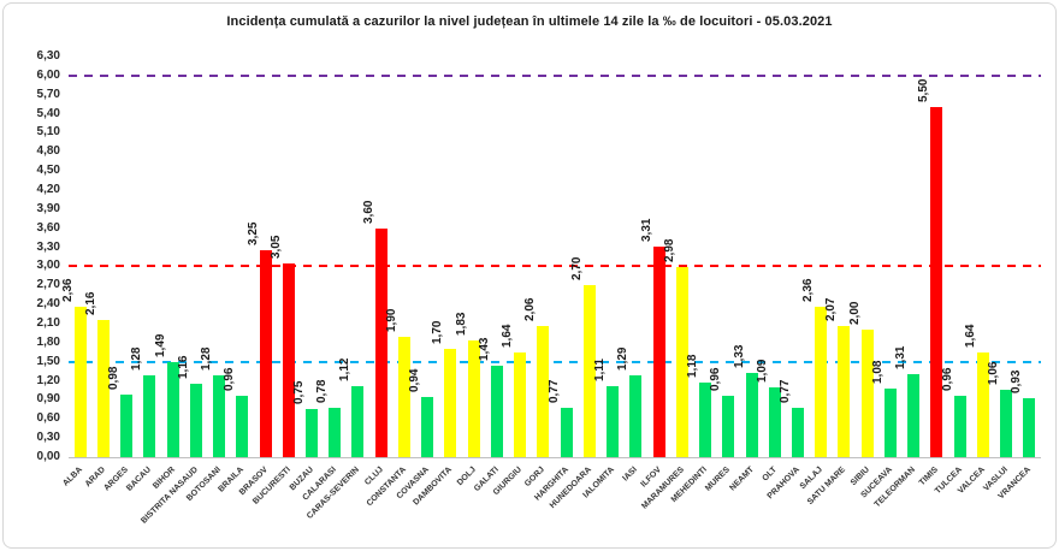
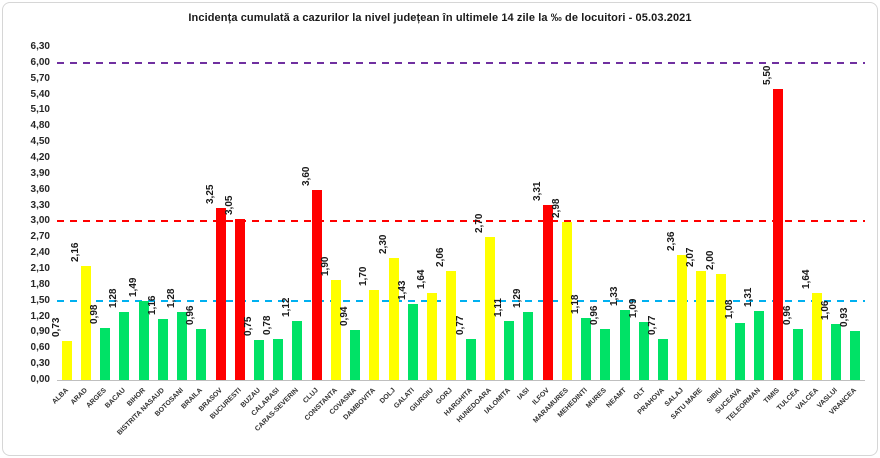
ALBA: 2,36 -> 0,73
DOLJ: 1,83 -> 2,30
